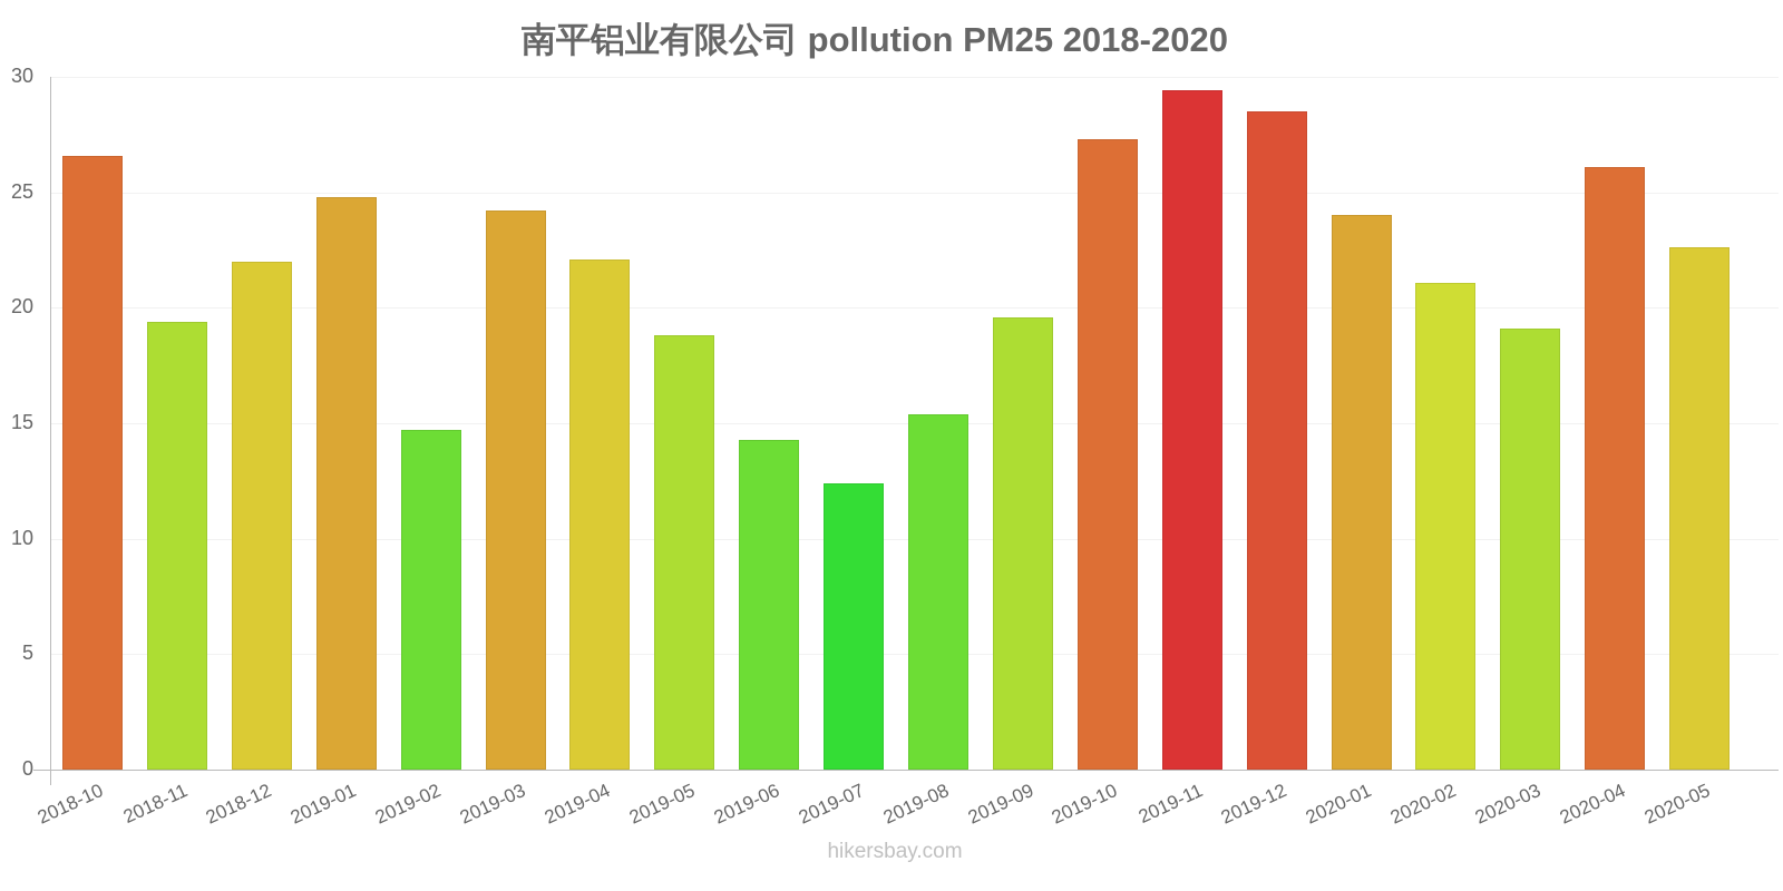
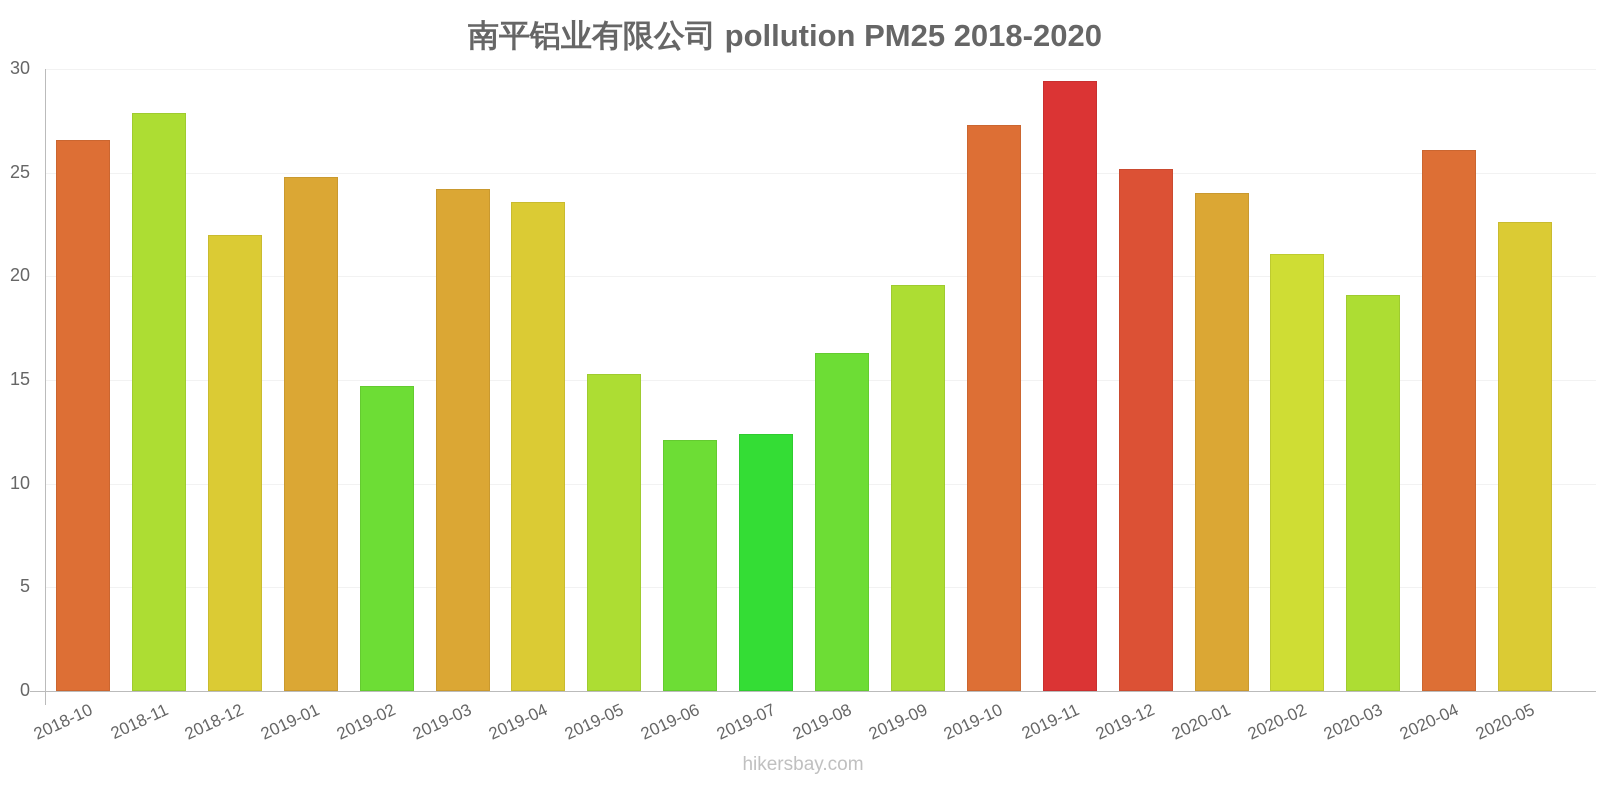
2018-11: 19.4 -> 27.9
2019-04: 22.1 -> 23.6
2019-05: 18.8 -> 15.3
2019-06: 14.3 -> 12.1
2019-08: 15.4 -> 16.3
2019-12: 28.5 -> 25.2
